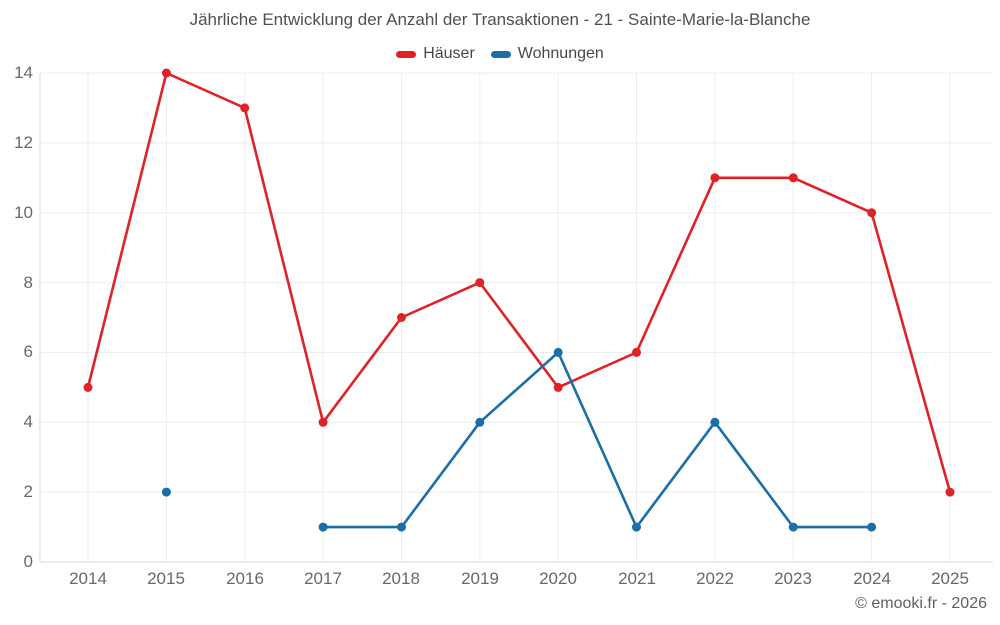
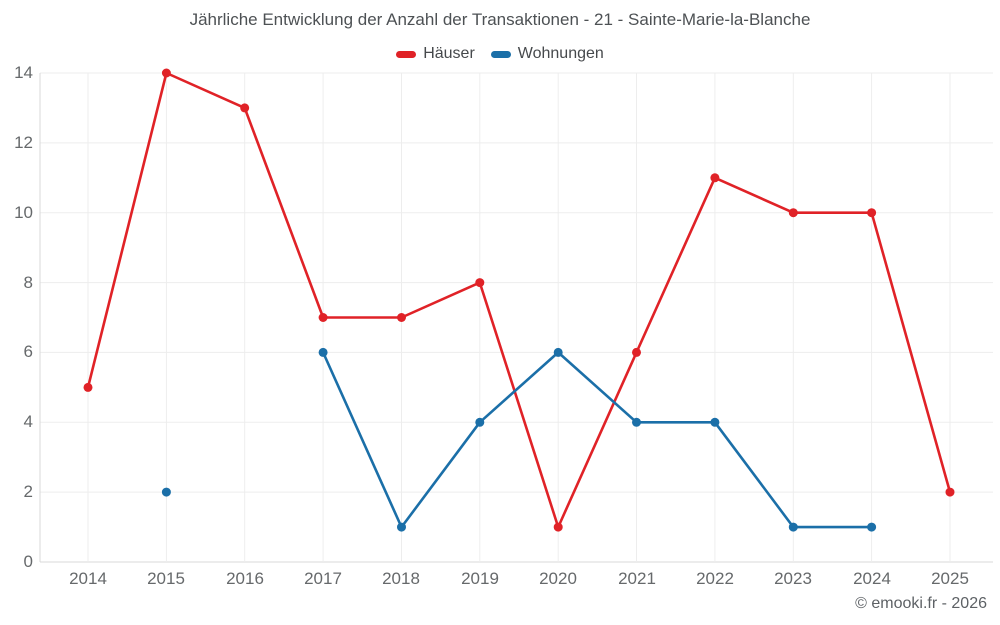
Häuser/2017: 4 -> 7
Wohnungen/2017: 1 -> 6
Häuser/2020: 5 -> 1
Wohnungen/2021: 1 -> 4
Häuser/2023: 11 -> 10
